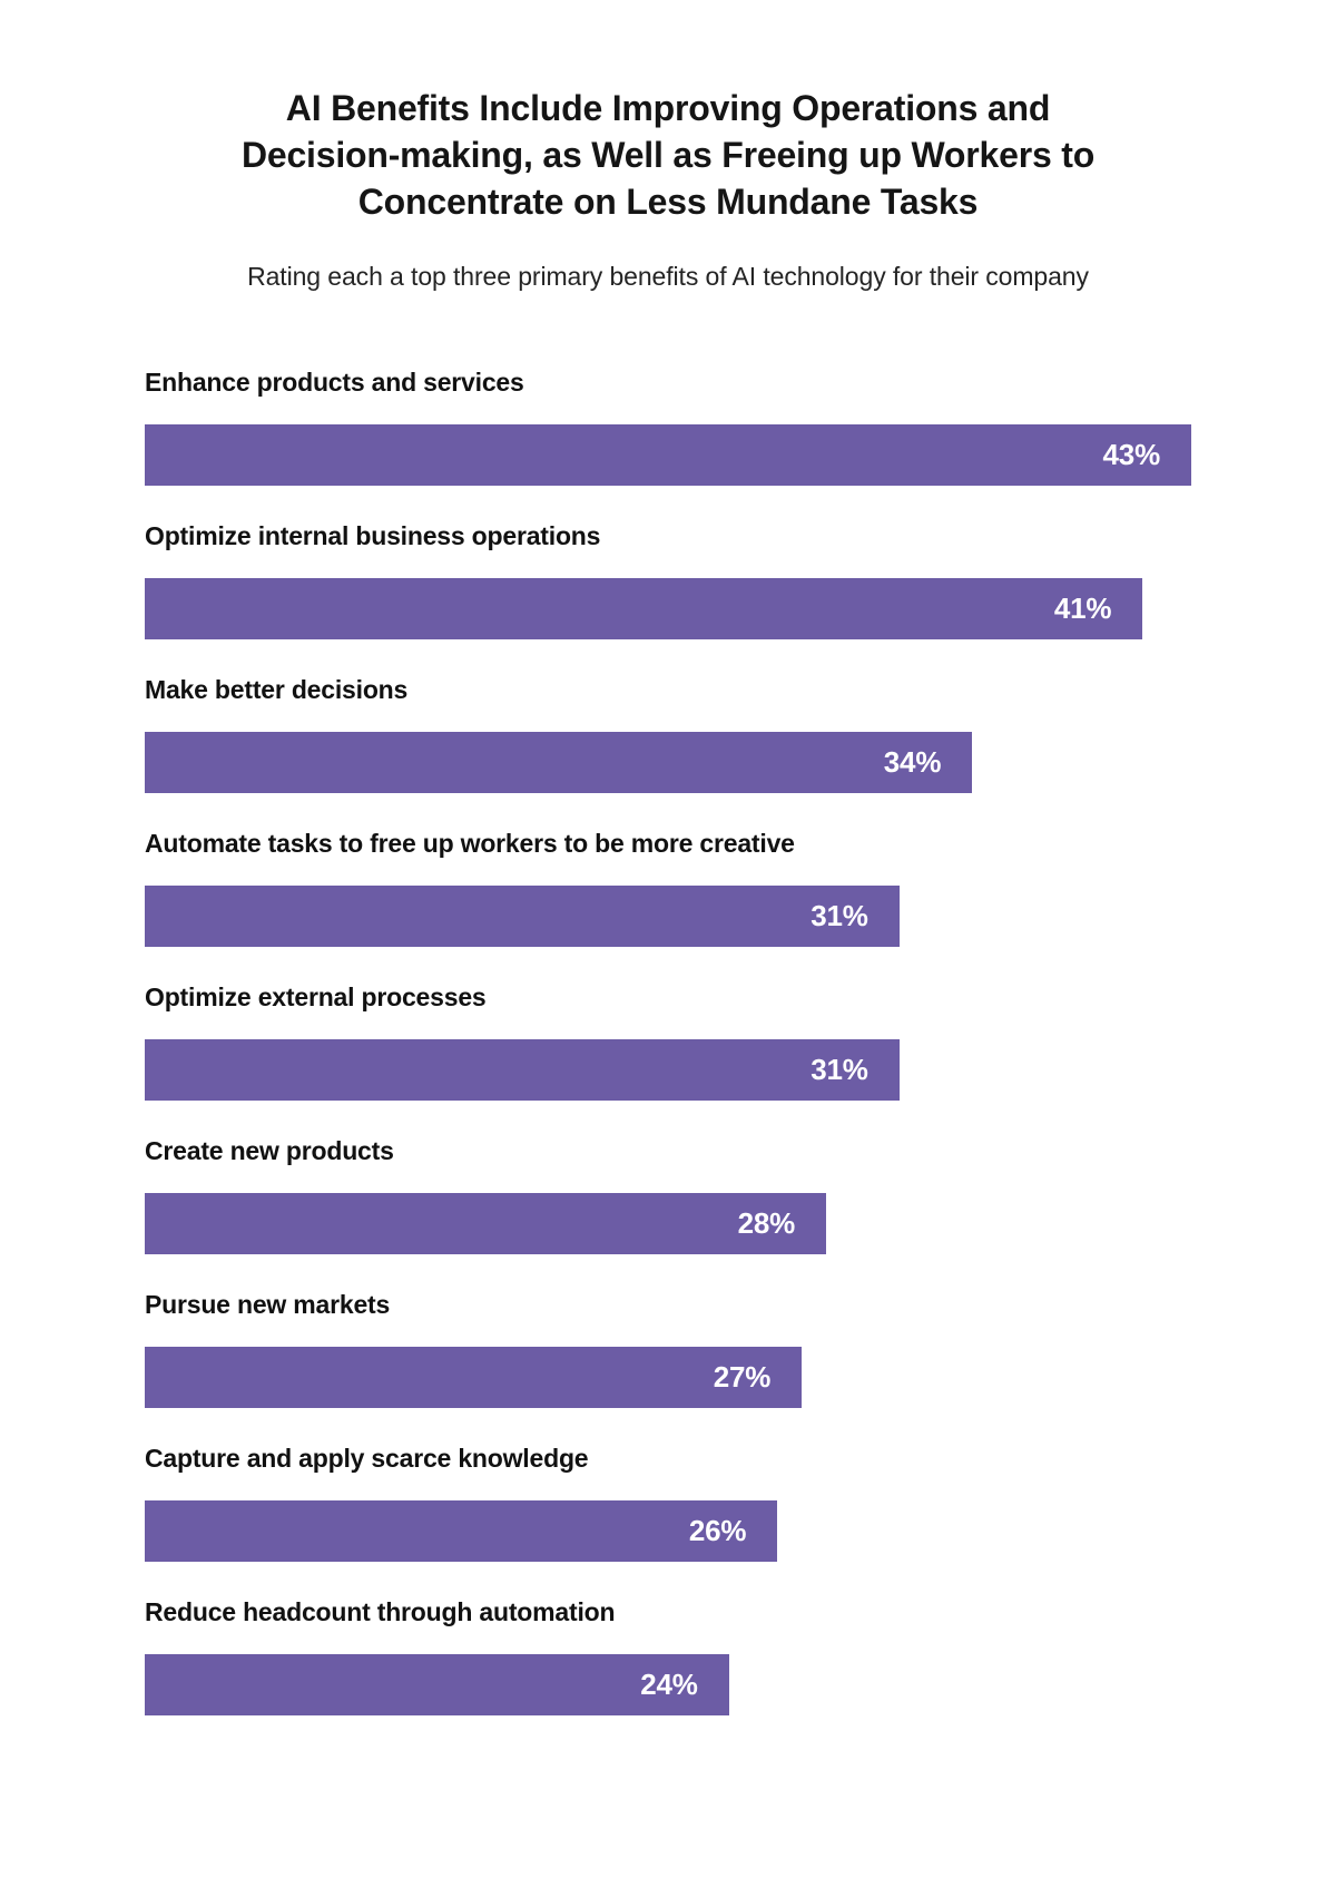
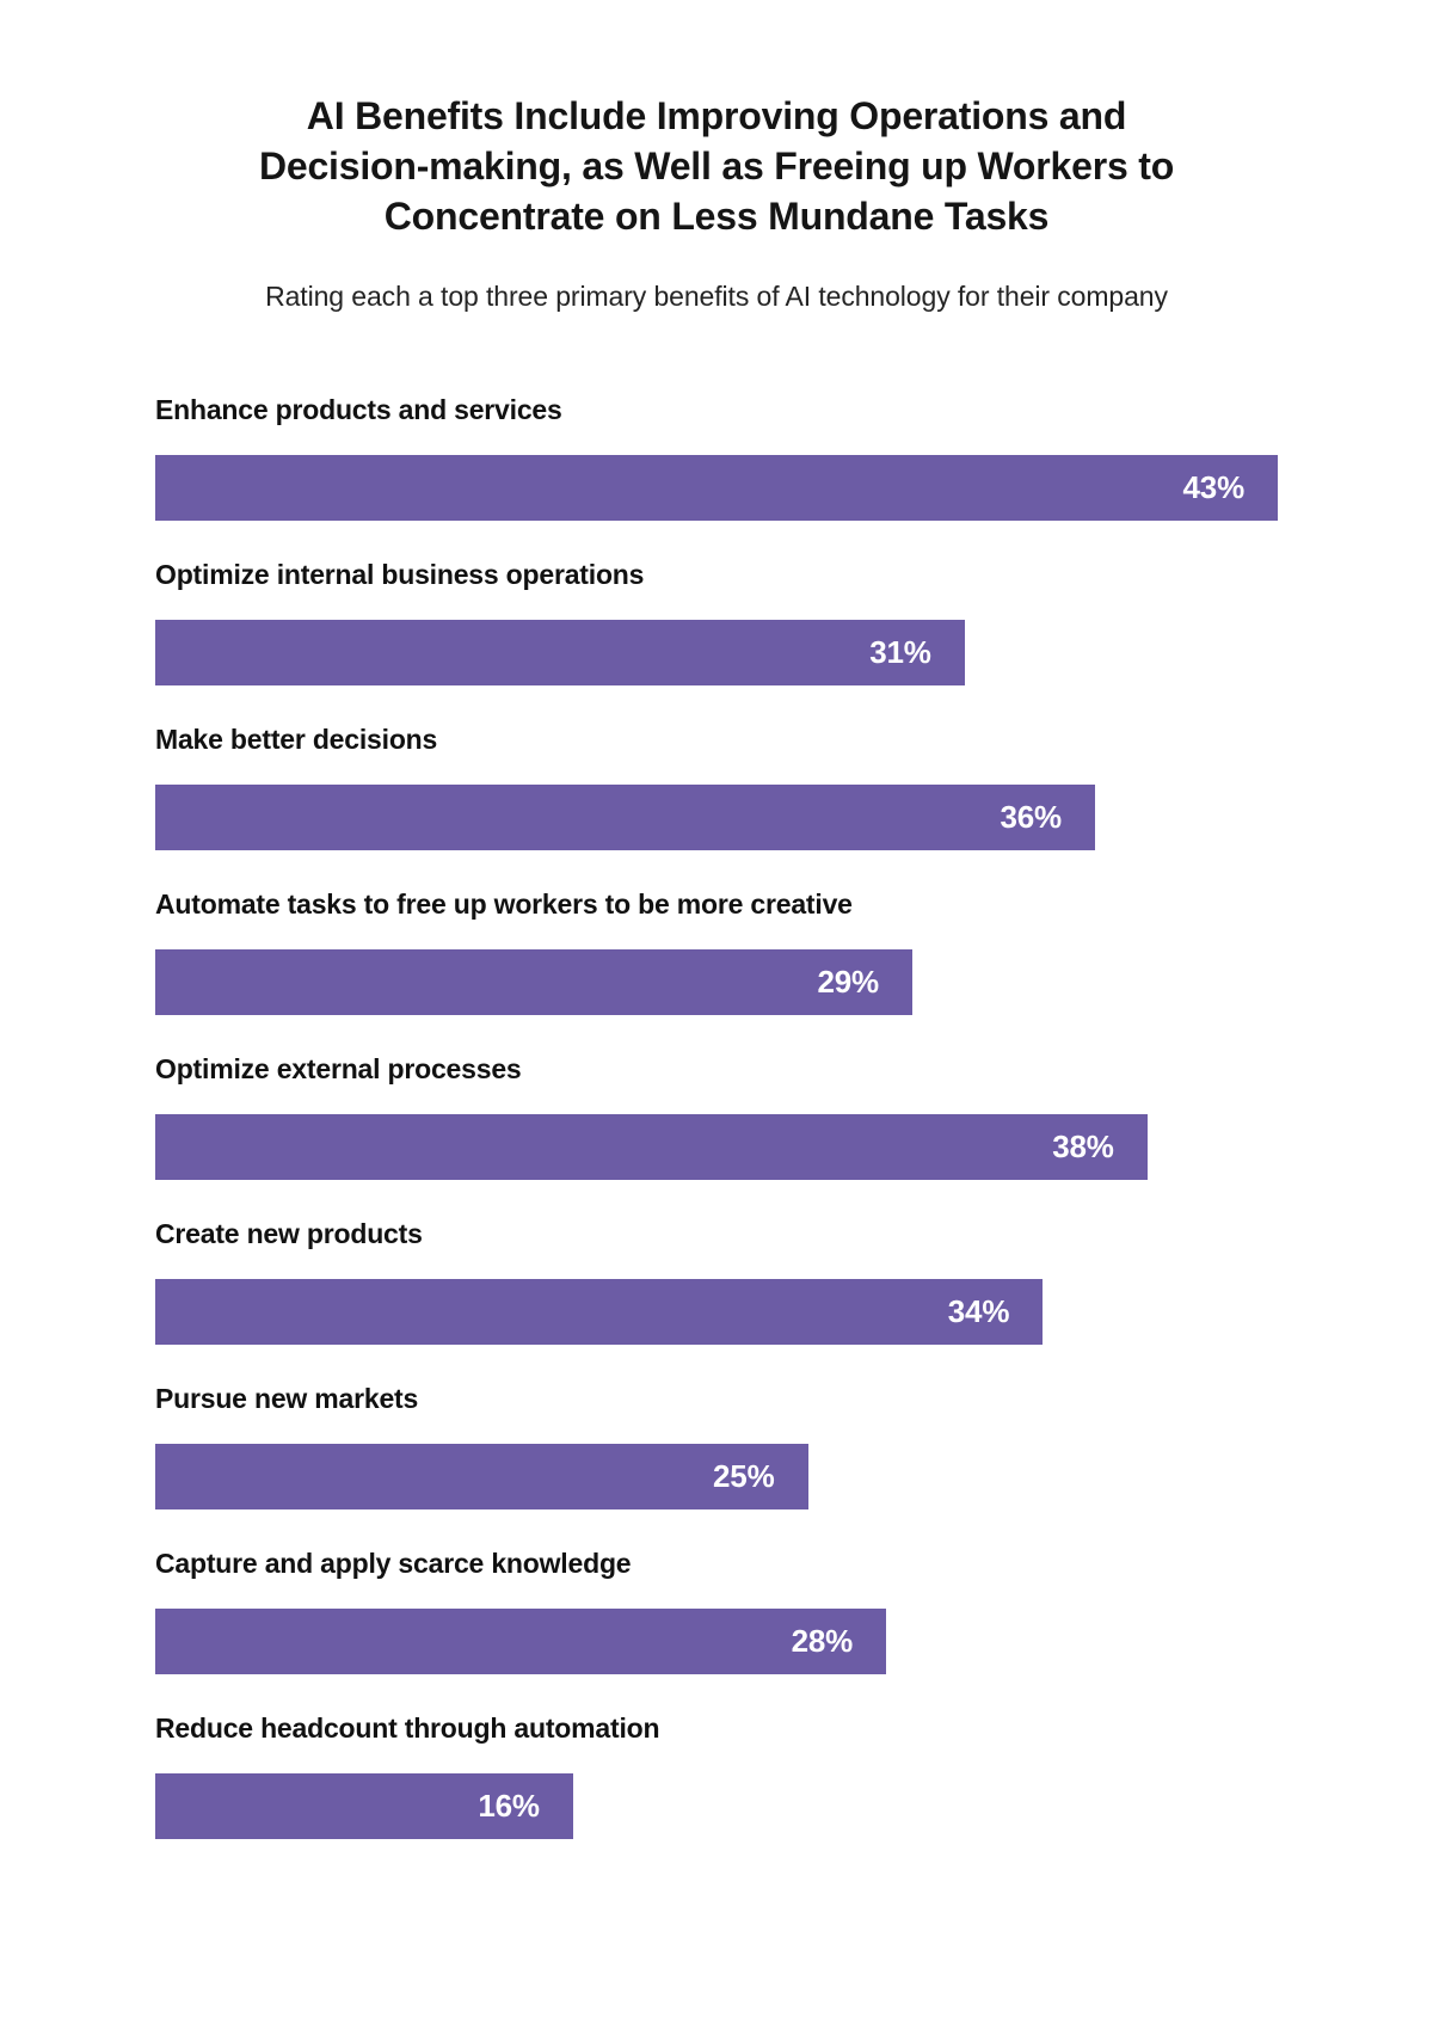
Optimize internal business operations: 41% -> 31%
Make better decisions: 34% -> 36%
Automate tasks to free up workers to be more creative: 31% -> 29%
Optimize external processes: 31% -> 38%
Create new products: 28% -> 34%
Pursue new markets: 27% -> 25%
Capture and apply scarce knowledge: 26% -> 28%
Reduce headcount through automation: 24% -> 16%
